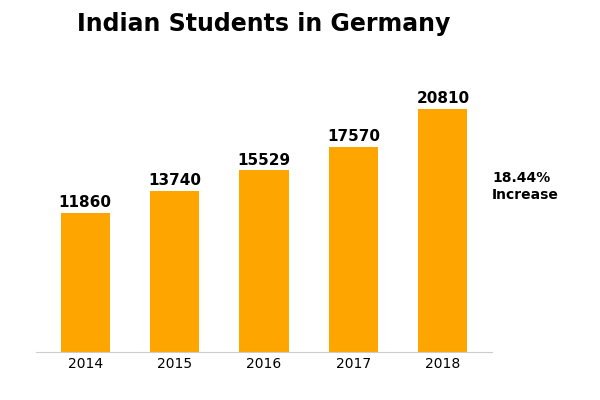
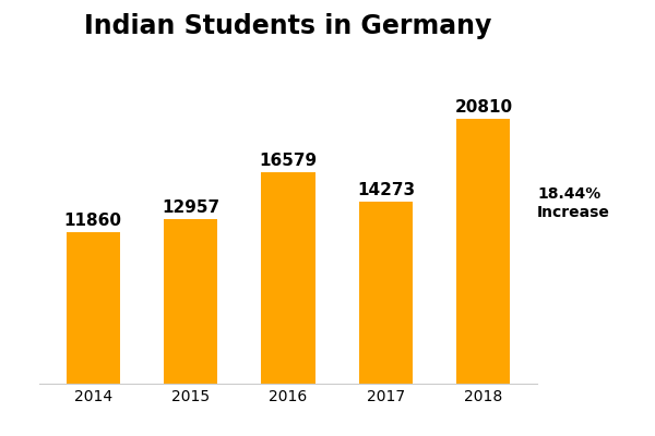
2015: 13740 -> 12957
2016: 15529 -> 16579
2017: 17570 -> 14273
